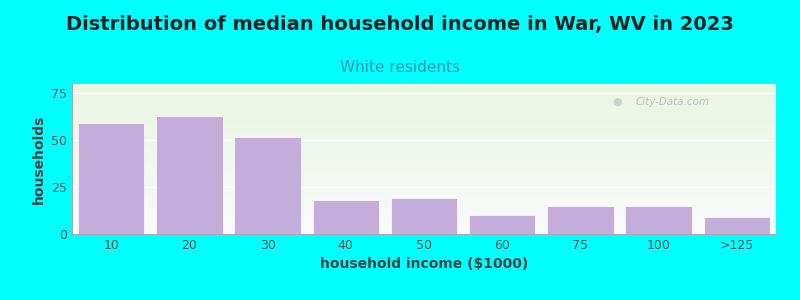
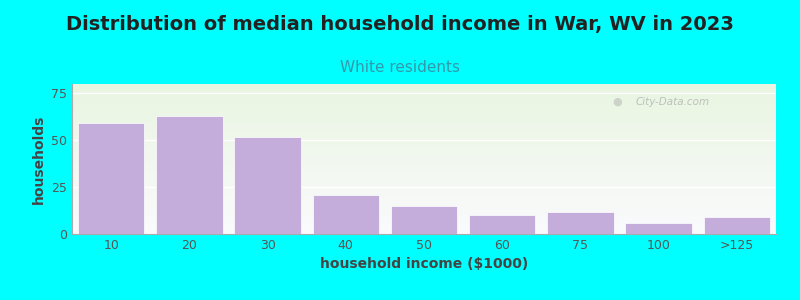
40: 18 -> 21
50: 19 -> 15
75: 15 -> 12
100: 15 -> 6
